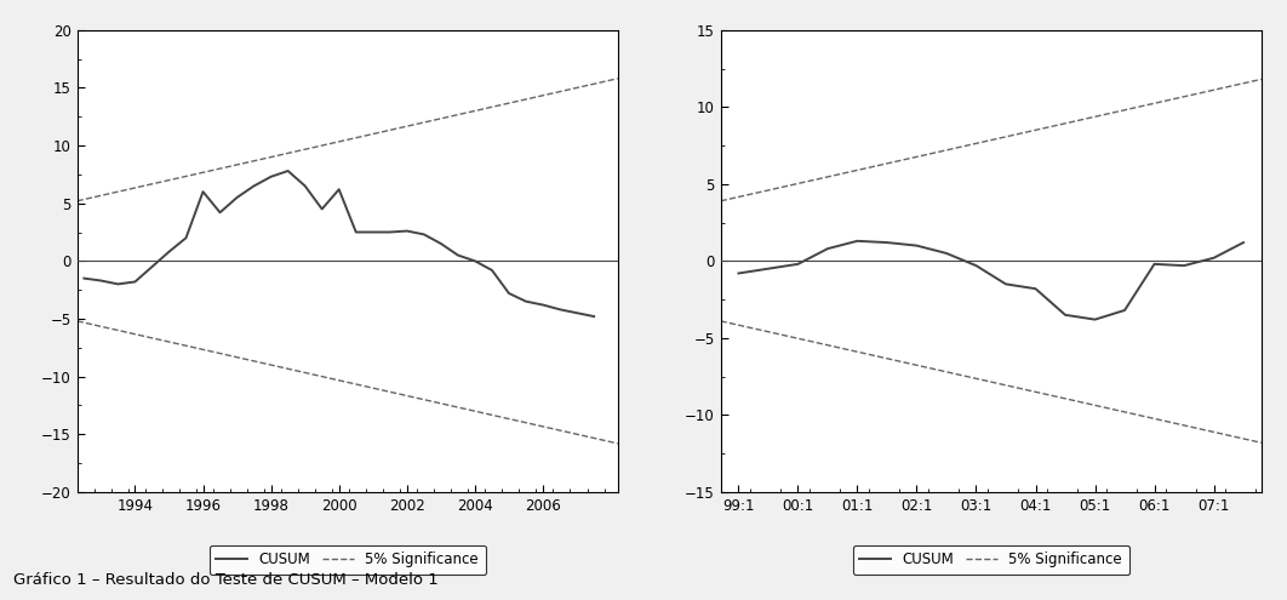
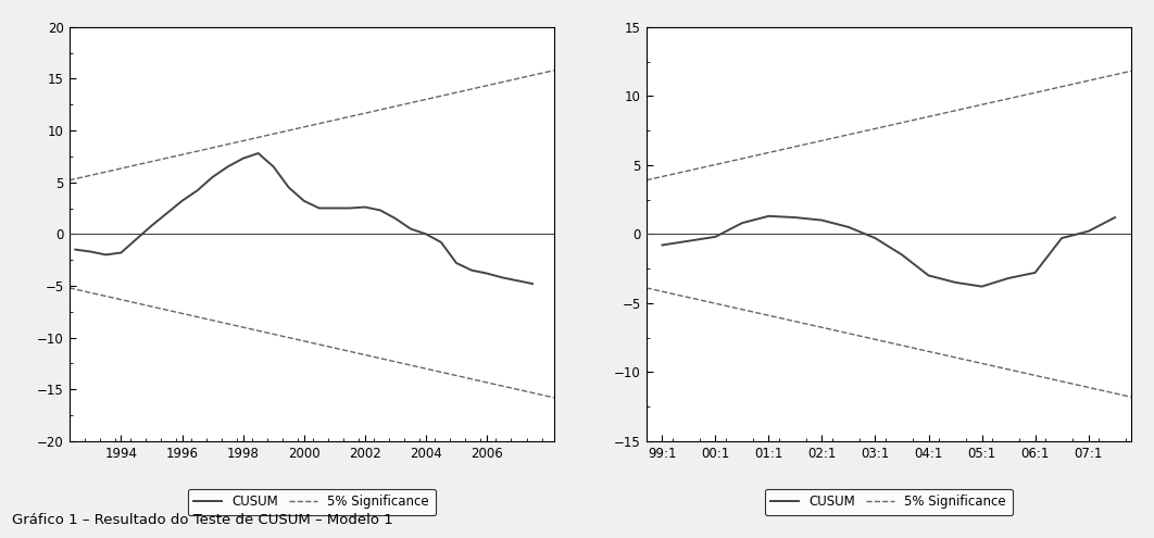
1996: 6.0 -> 3.2
2000: 6.2 -> 3.2
04:1: -1.8 -> -3.0
06:1: -0.2 -> -2.8
